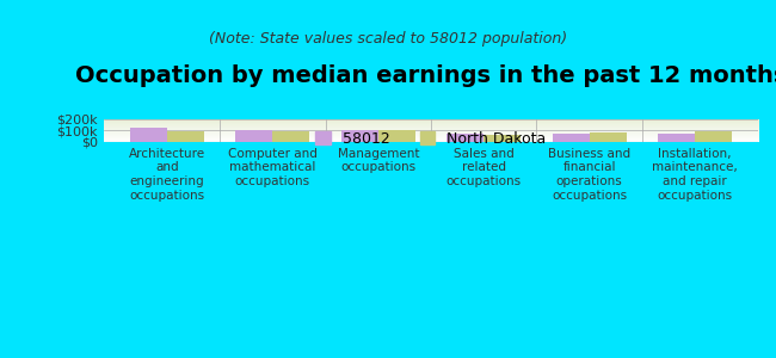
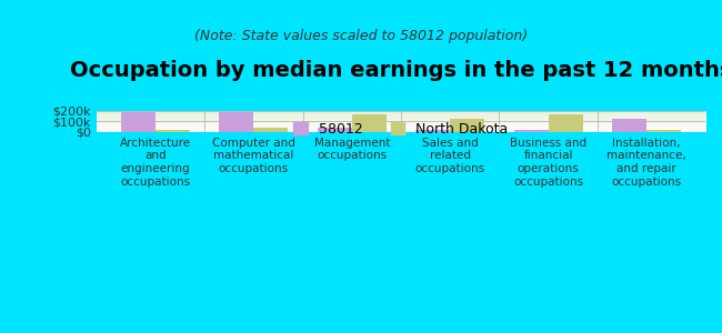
58012/Architecture and engineering occupations: $120k -> $180k
North Dakota/Architecture and engineering occupations: $90k -> $20k
58012/Computer and mathematical occupations: $100k -> $180k
North Dakota/Computer and mathematical occupations: $90k -> $40k
58012/Management occupations: $100k -> $40k
North Dakota/Management occupations: $100k -> $160k
58012/Sales and related occupations: $70k -> $20k
North Dakota/Sales and related occupations: $60k -> $120k
58012/Business and financial operations occupations: $70k -> $20k
North Dakota/Business and financial operations occupations: $80k -> $160k
58012/Installation, maintenance, and repair occupations: $70k -> $120k
North Dakota/Installation, maintenance, and repair occupations: $100k -> $20k
